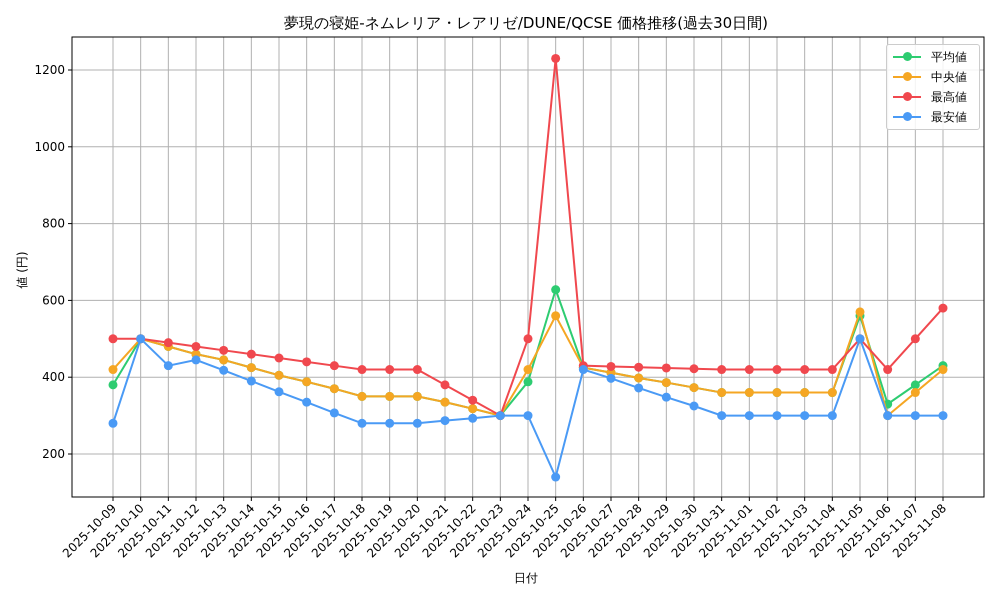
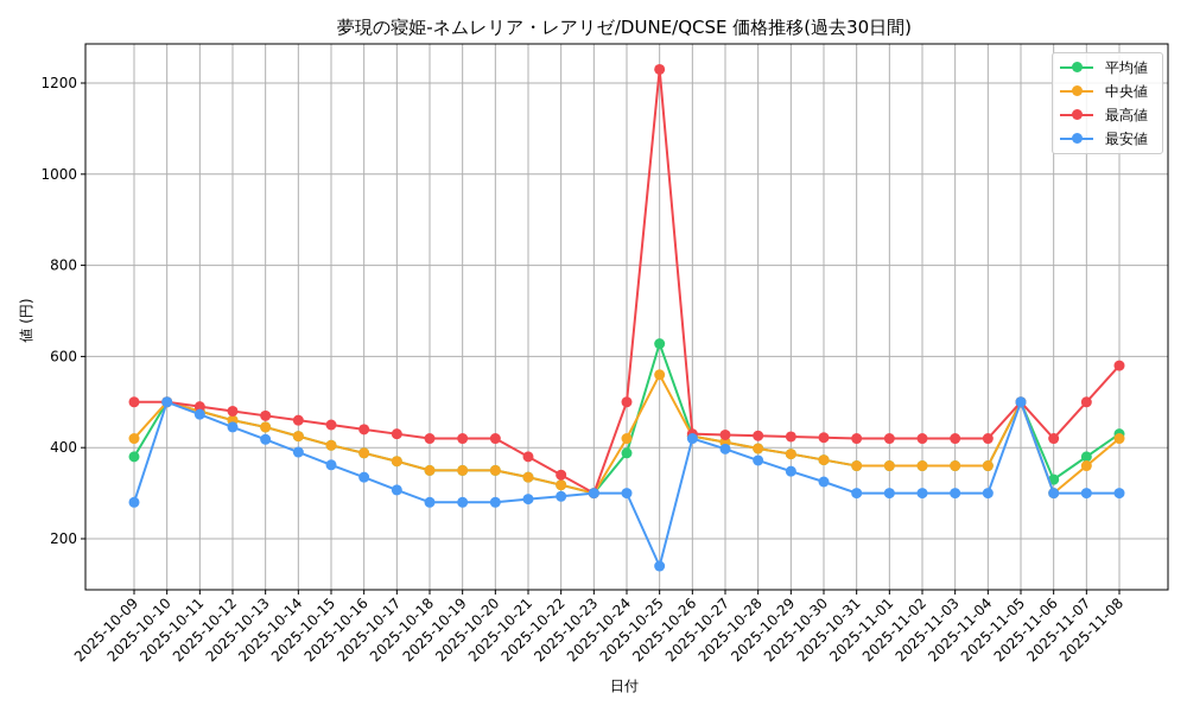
最安値/2025-10-11: 430 -> 470
平均値/2025-11-05: 560 -> 500
中央値/2025-11-05: 570 -> 500
